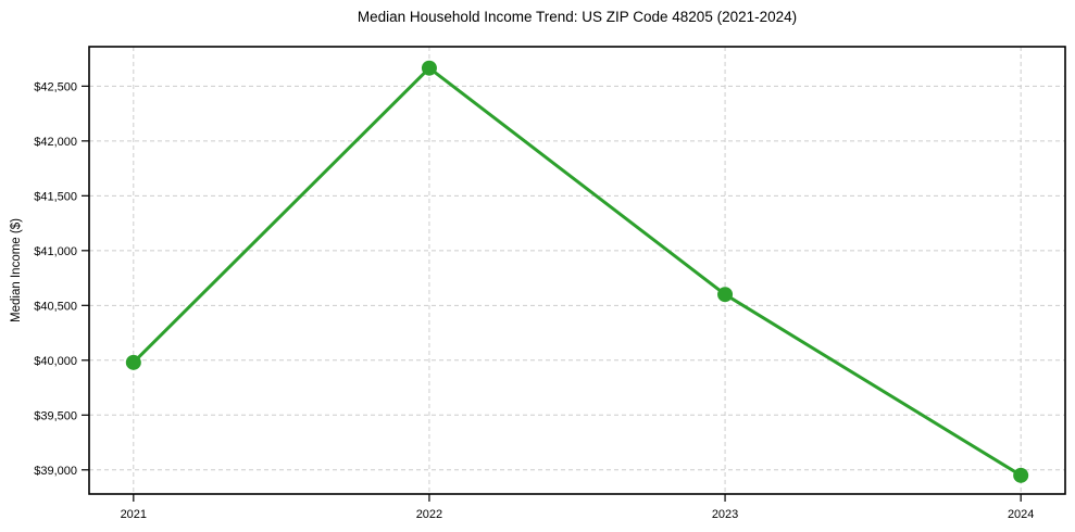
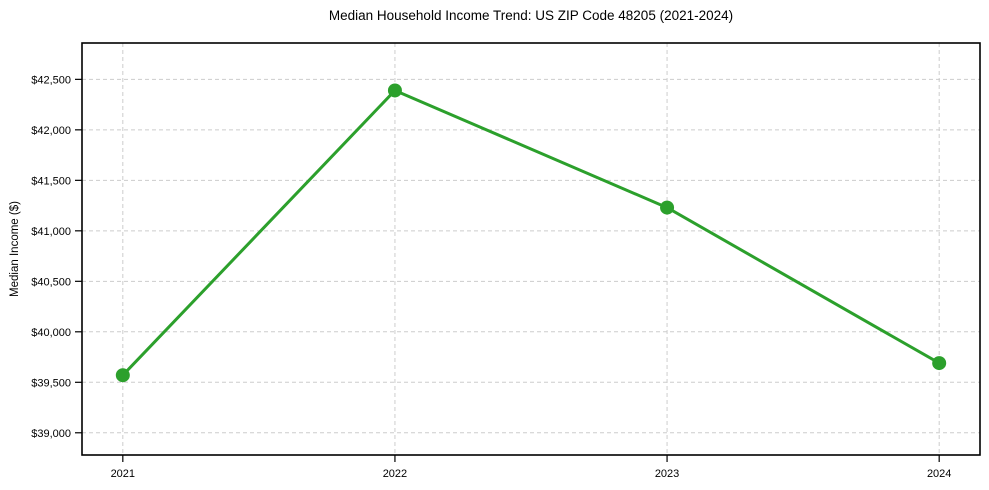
2021: $39980 -> $39570
2022: $42660 -> $42390
2023: $40600 -> $41230
2024: $38950 -> $39690
